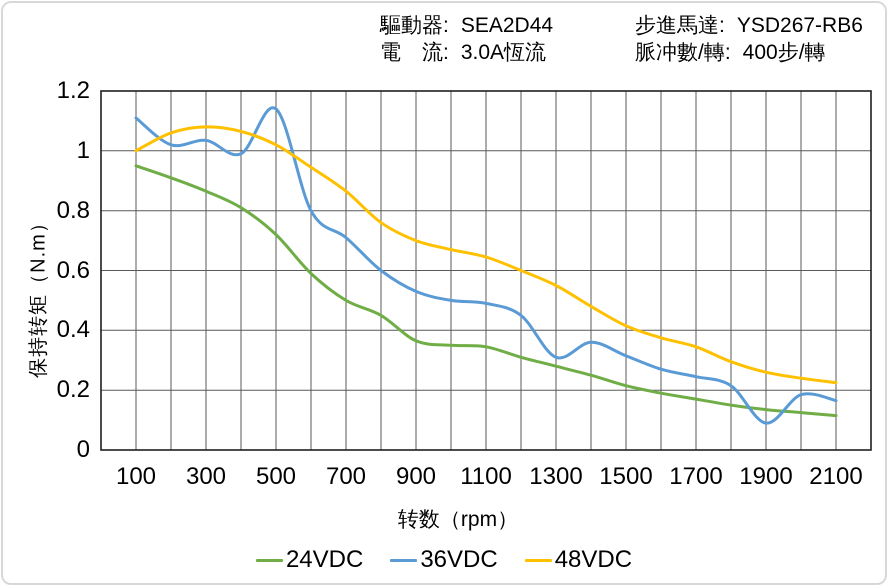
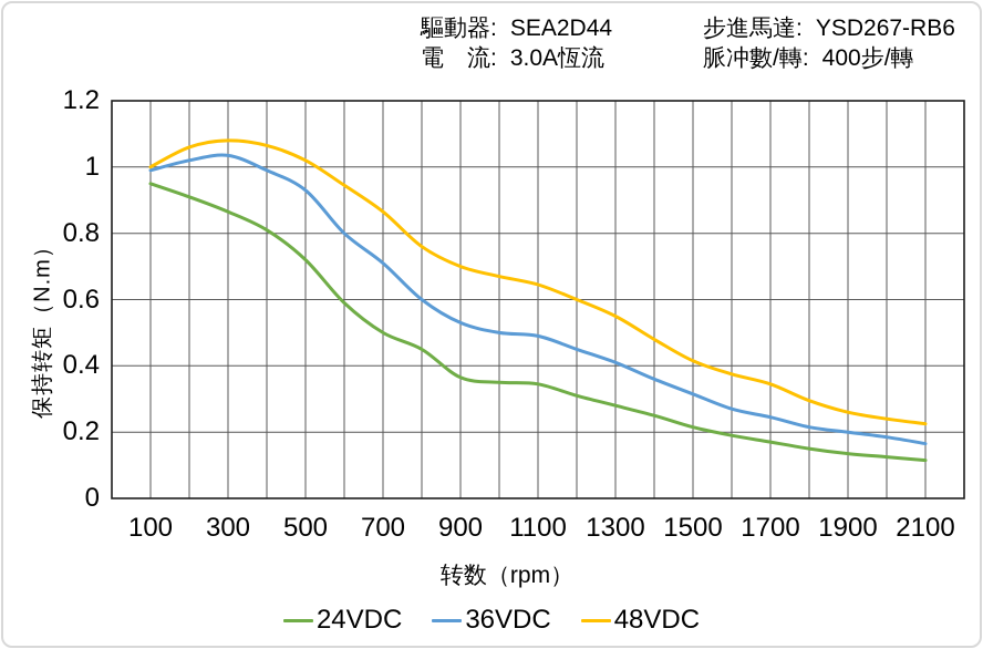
36VDC/100: 1.11 -> 0.99
36VDC/500: 1.14 -> 0.93
36VDC/1300: 0.31 -> 0.41
36VDC/1900: 0.09 -> 0.20
